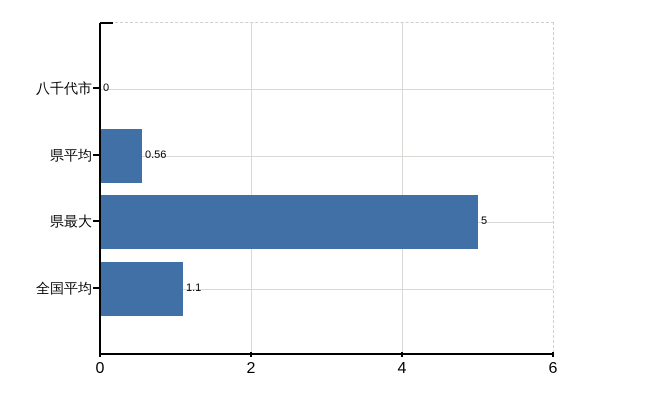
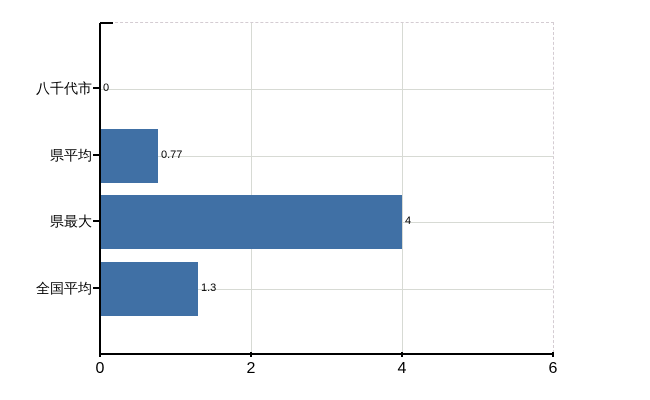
県平均: 0.56 -> 0.77
県最大: 5 -> 4
全国平均: 1.1 -> 1.3
